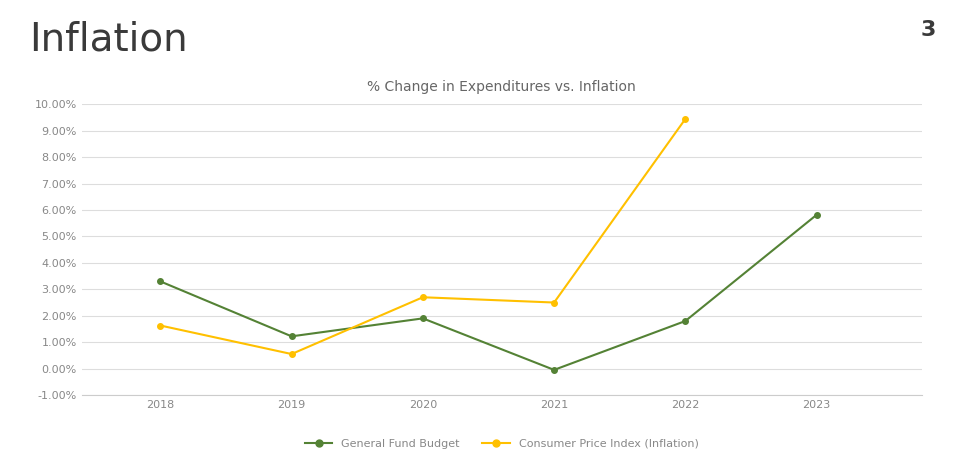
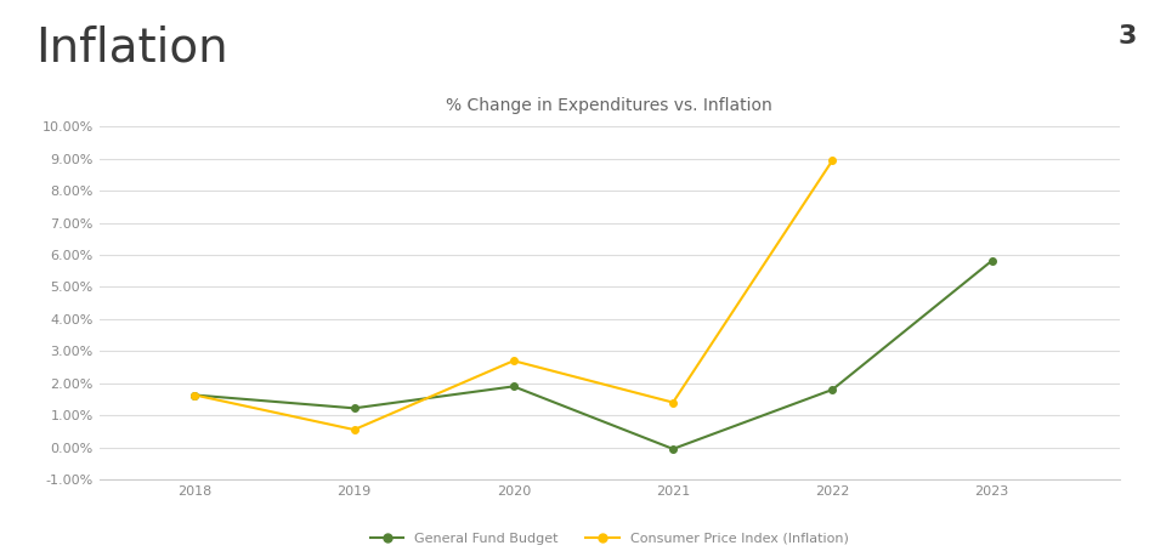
General Fund Budget/2018: 3.30% -> 1.63%
Consumer Price Index (Inflation)/2021: 2.50% -> 1.40%
Consumer Price Index (Inflation)/2022: 9.45% -> 8.95%
